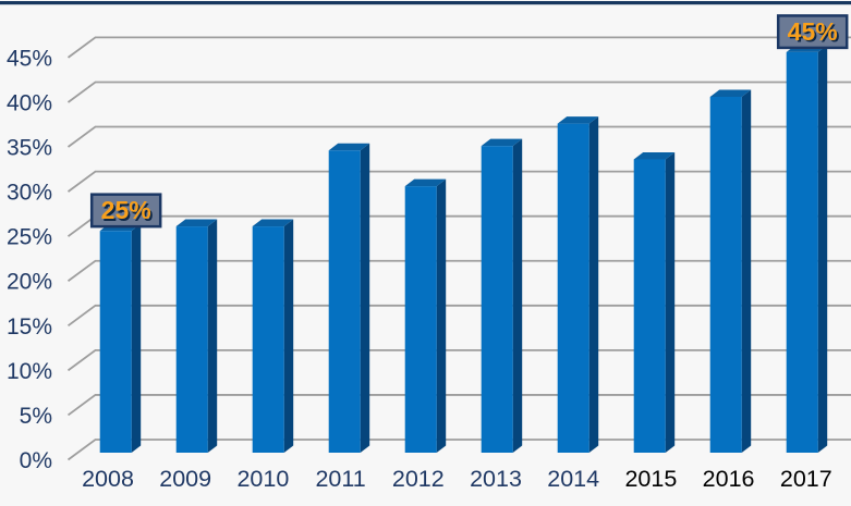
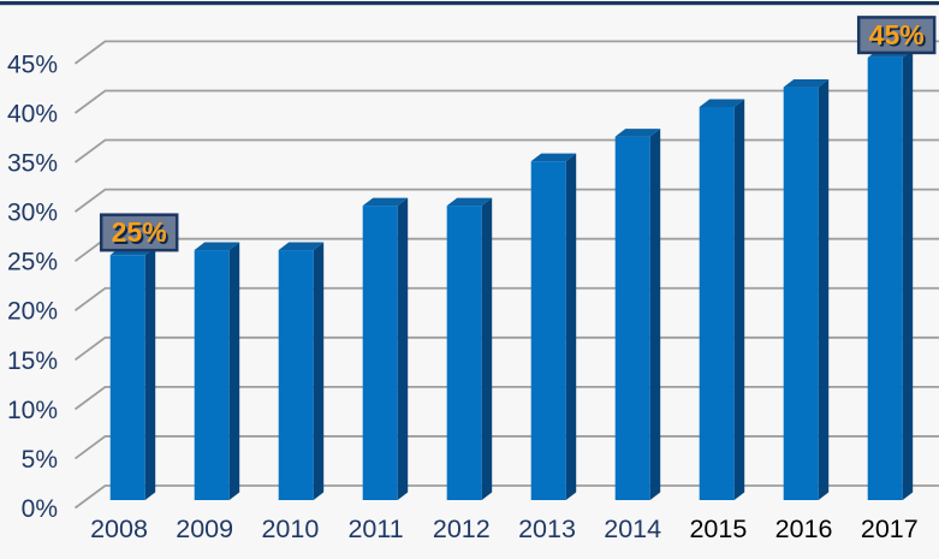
2011: 34% -> 30%
2015: 33% -> 40%
2016: 40% -> 42%
